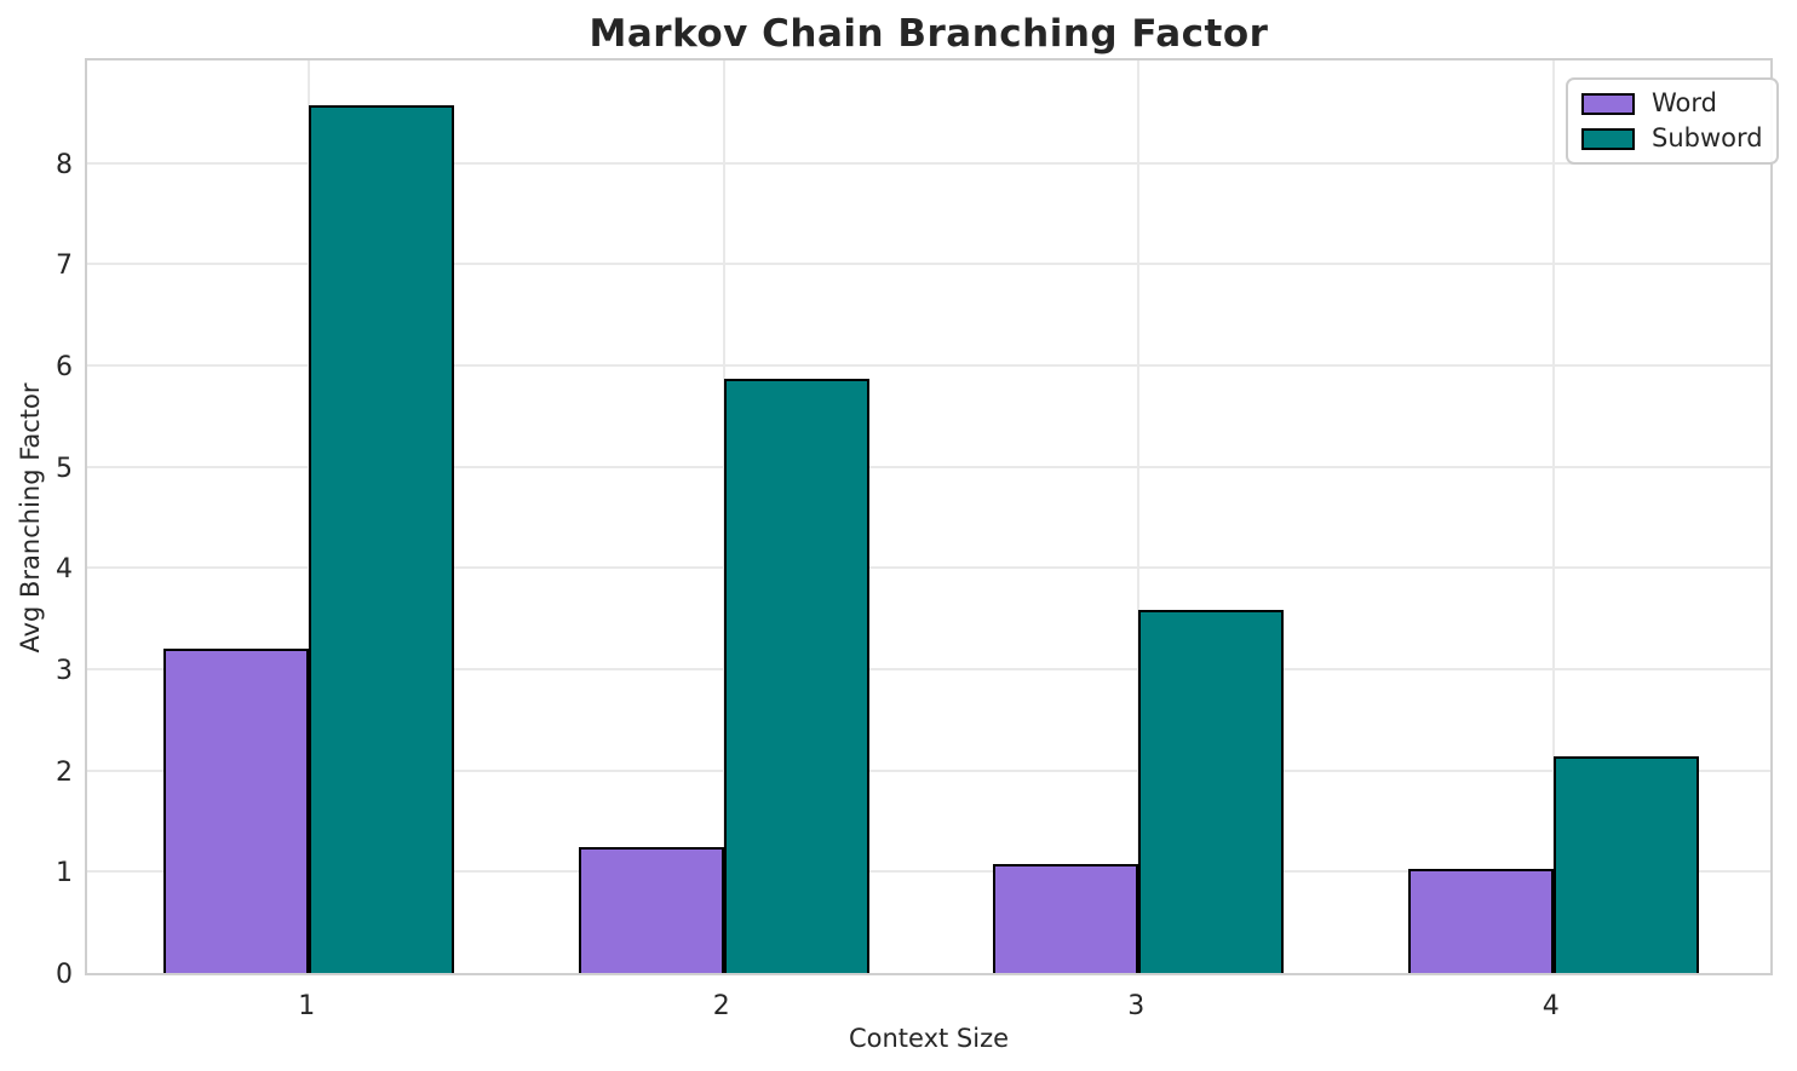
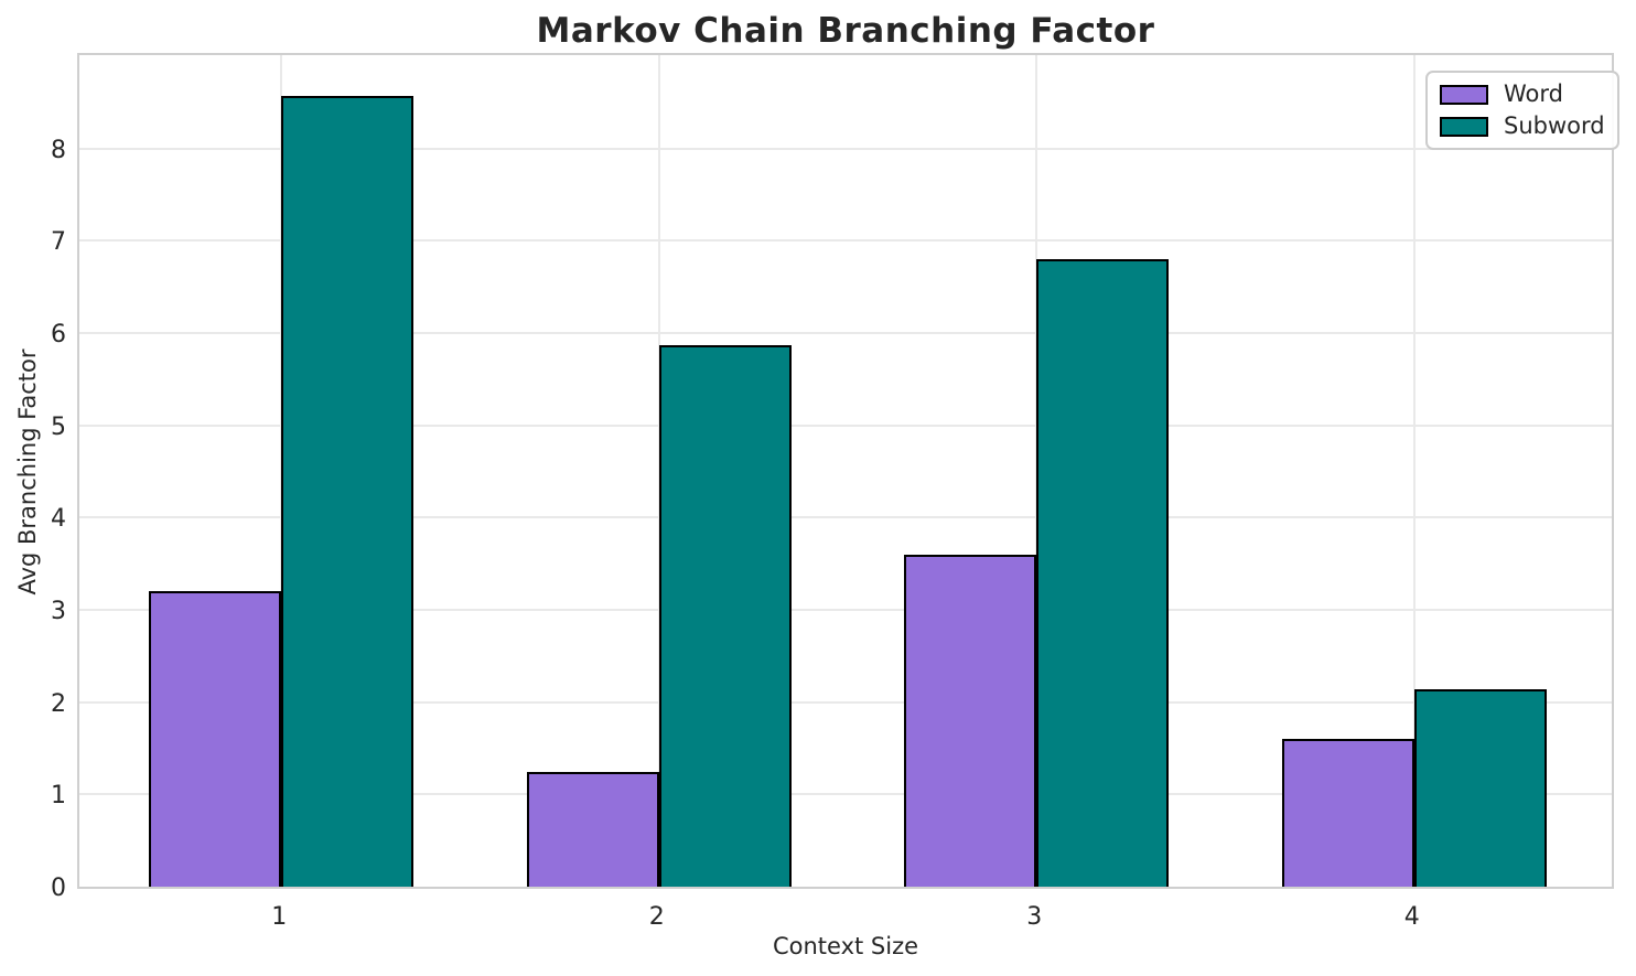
Word/3: 1.1 -> 3.6
Subword/3: 3.6 -> 6.8
Word/4: 1.0 -> 1.6
